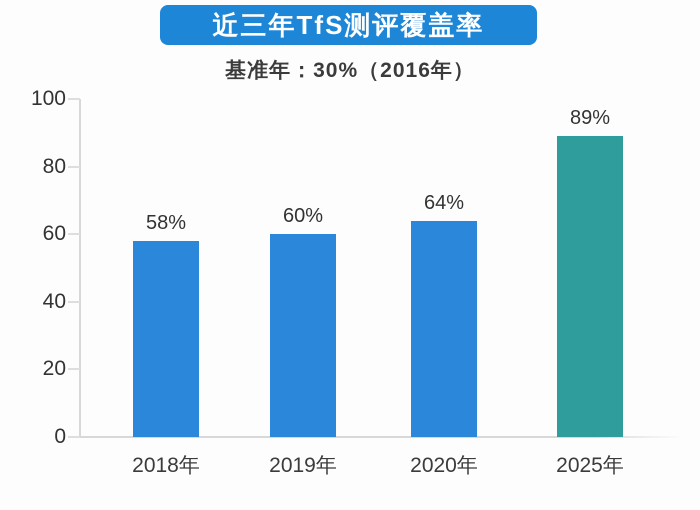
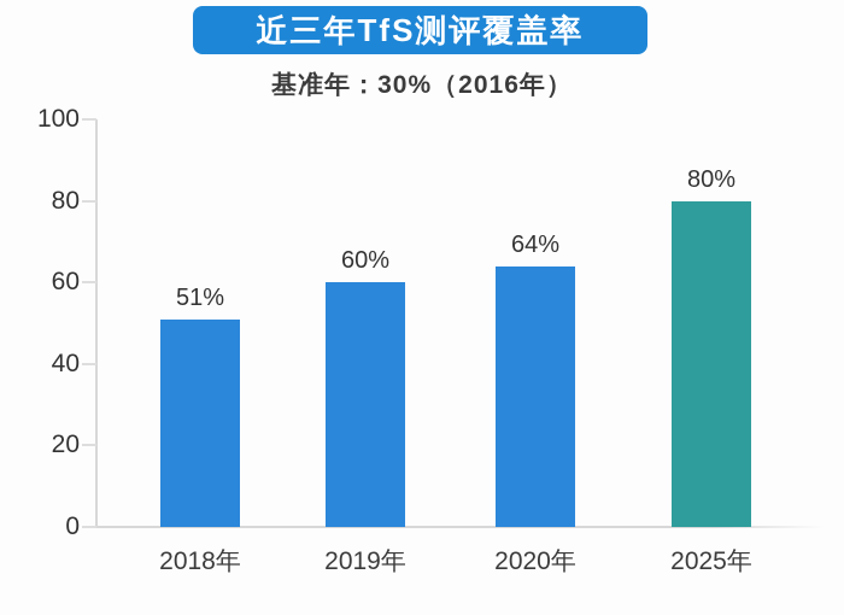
2018年: 58% -> 51%
2025年: 89% -> 80%
